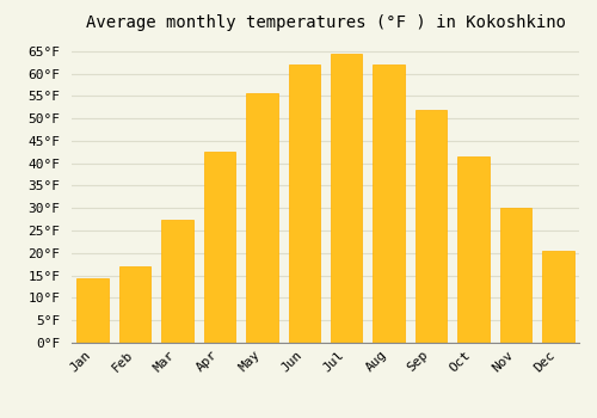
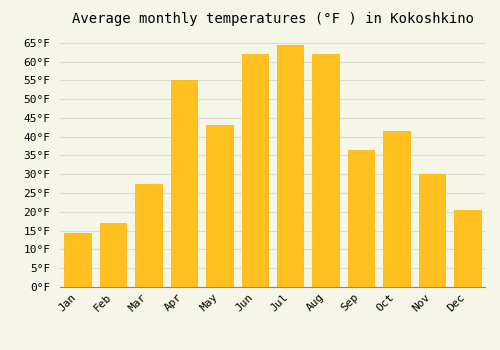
Apr: 42.5°F -> 55.0°F
May: 55.5°F -> 43.0°F
Sep: 52.0°F -> 36.5°F
